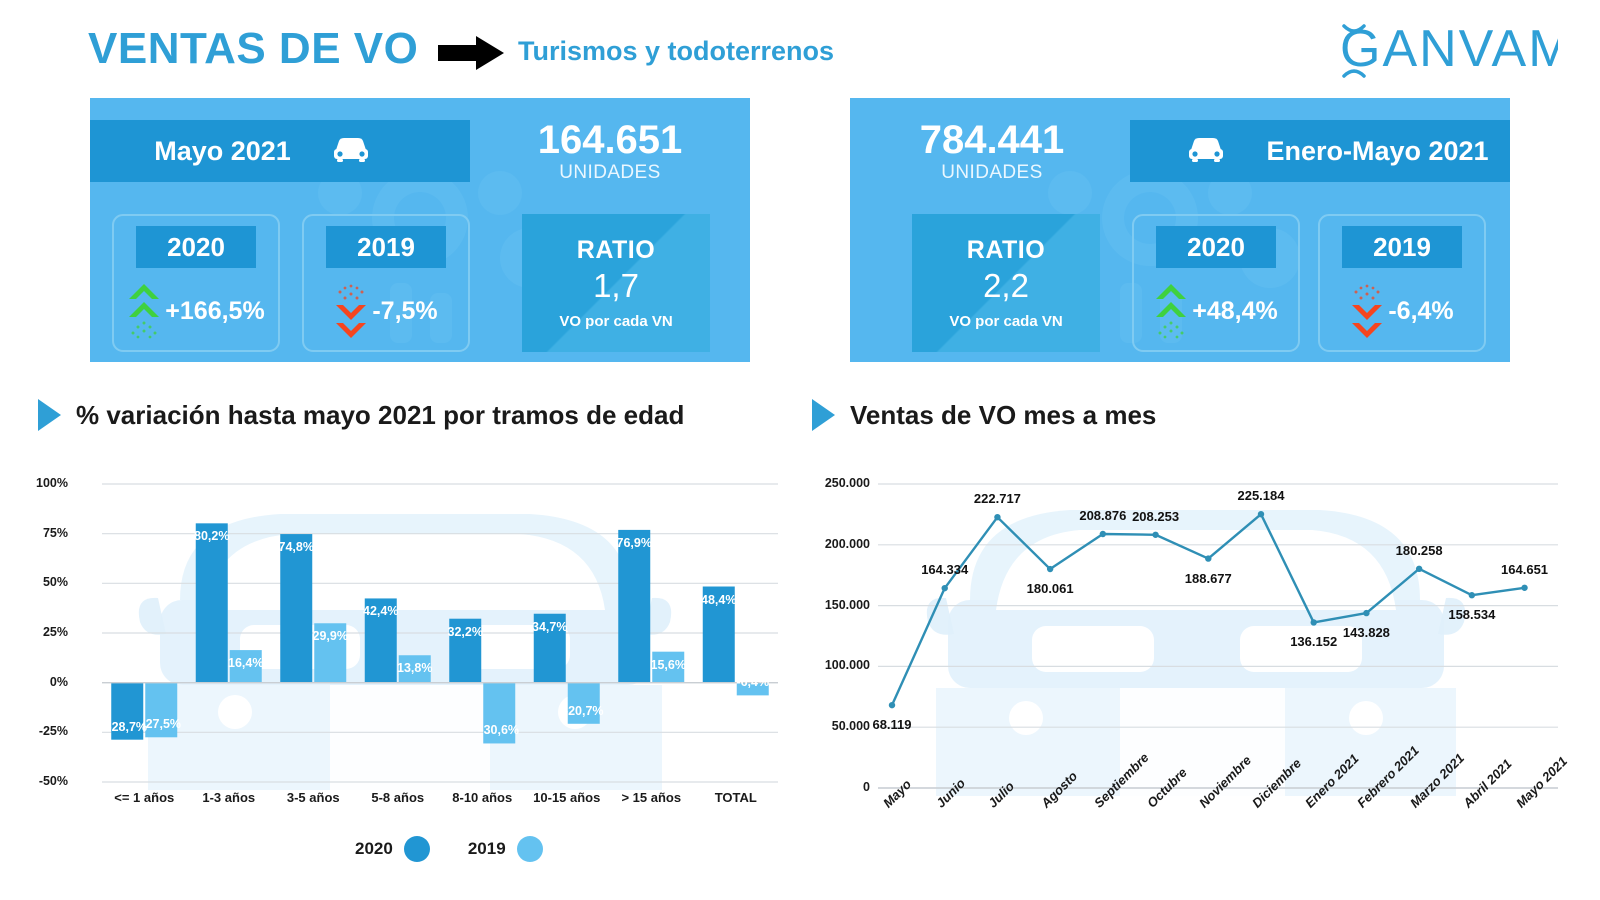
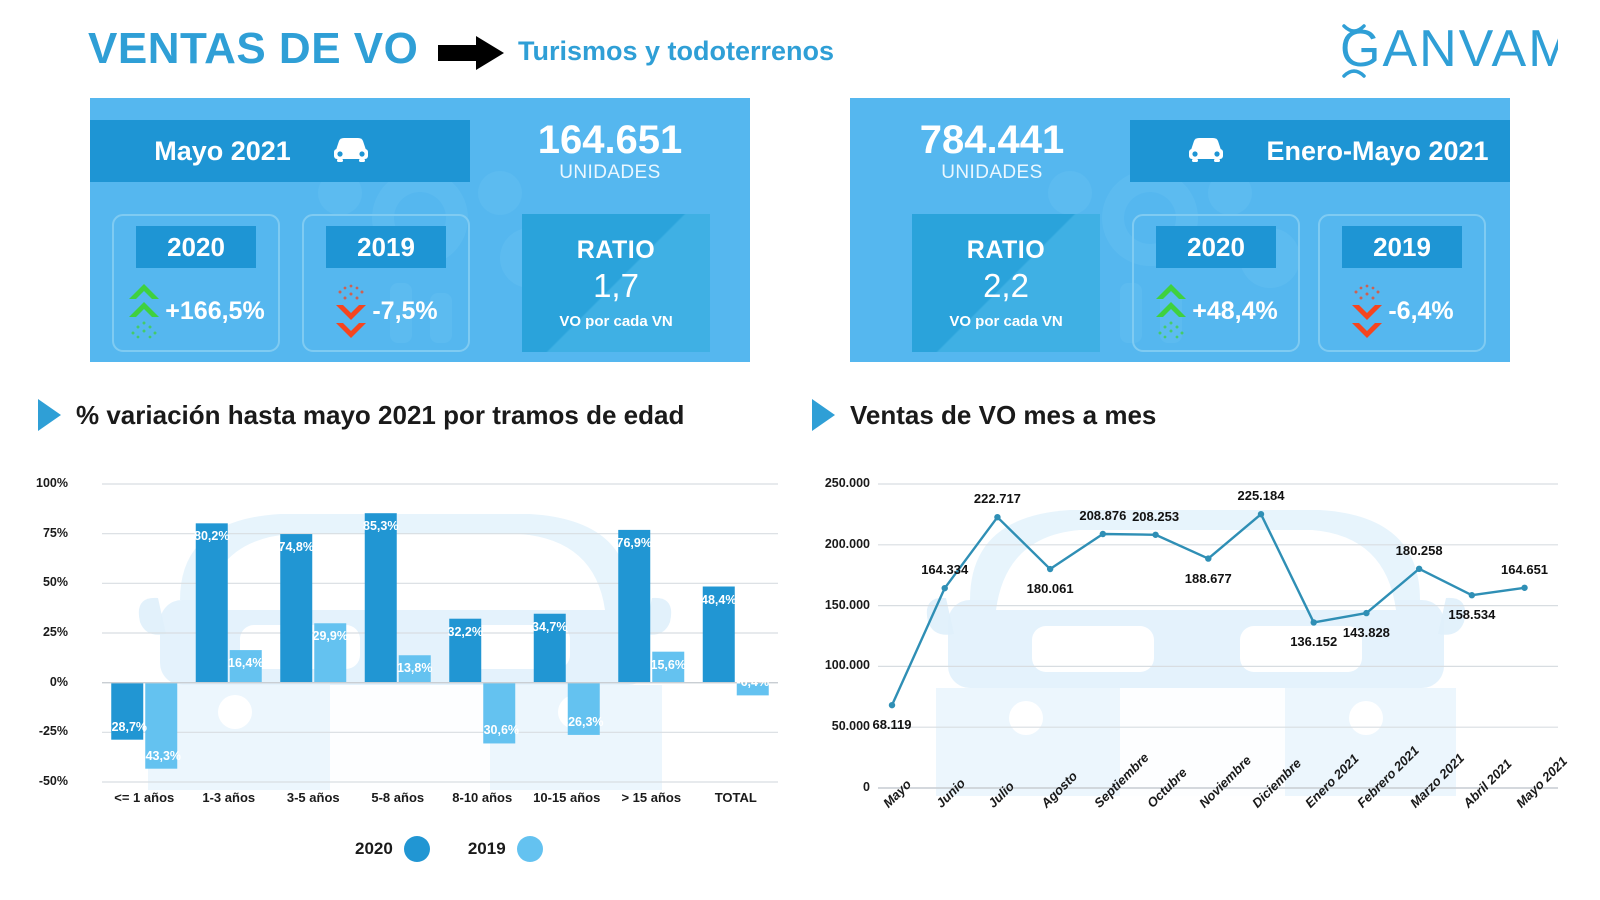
% variación hasta mayo 2021 por tramos de edad/2019/<= 1 años: -27,5% -> -43,3%
% variación hasta mayo 2021 por tramos de edad/2020/5-8 años: 42,4% -> 85,3%
% variación hasta mayo 2021 por tramos de edad/2019/10-15 años: -20,7% -> -26,3%
